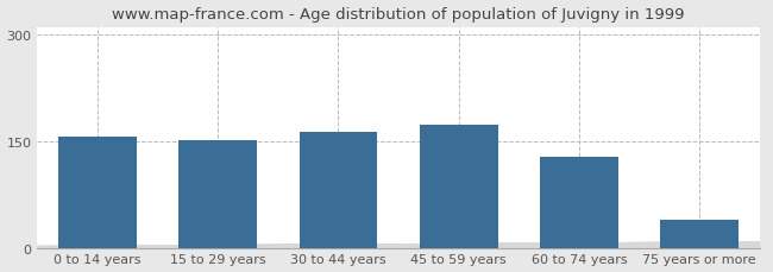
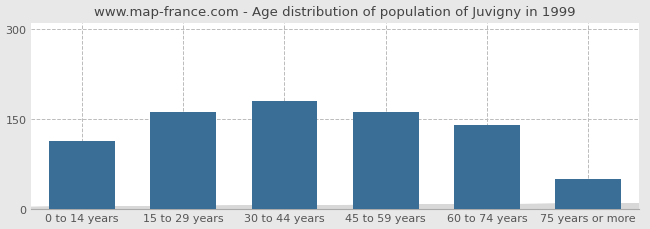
0 to 14 years: 157 -> 112
15 to 29 years: 152 -> 162
30 to 44 years: 163 -> 180
45 to 59 years: 173 -> 162
60 to 74 years: 128 -> 140
75 years or more: 40 -> 50
